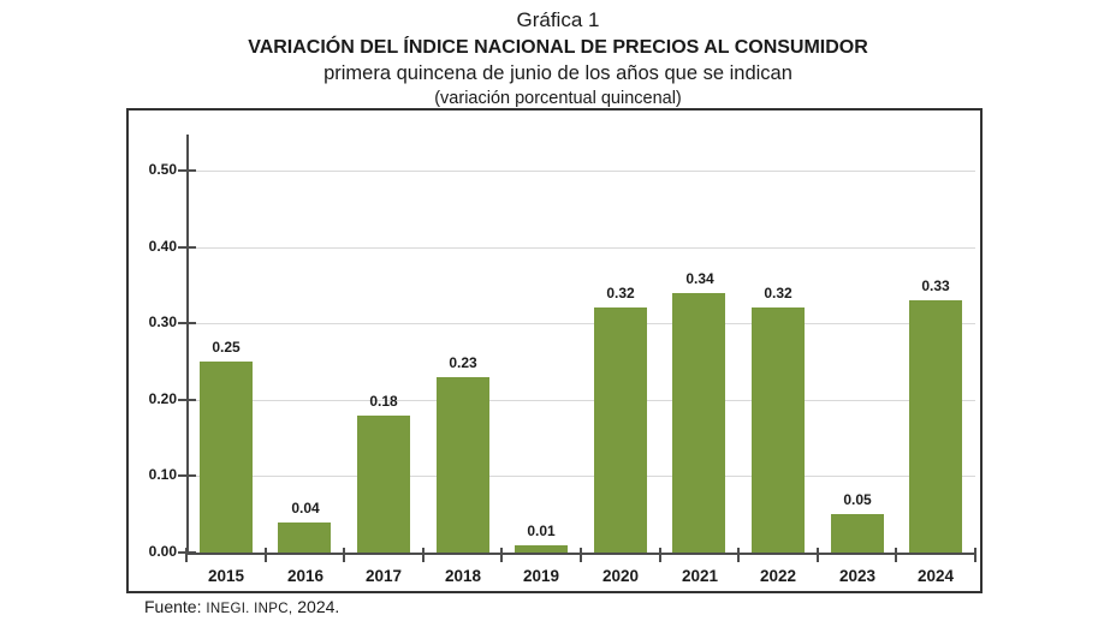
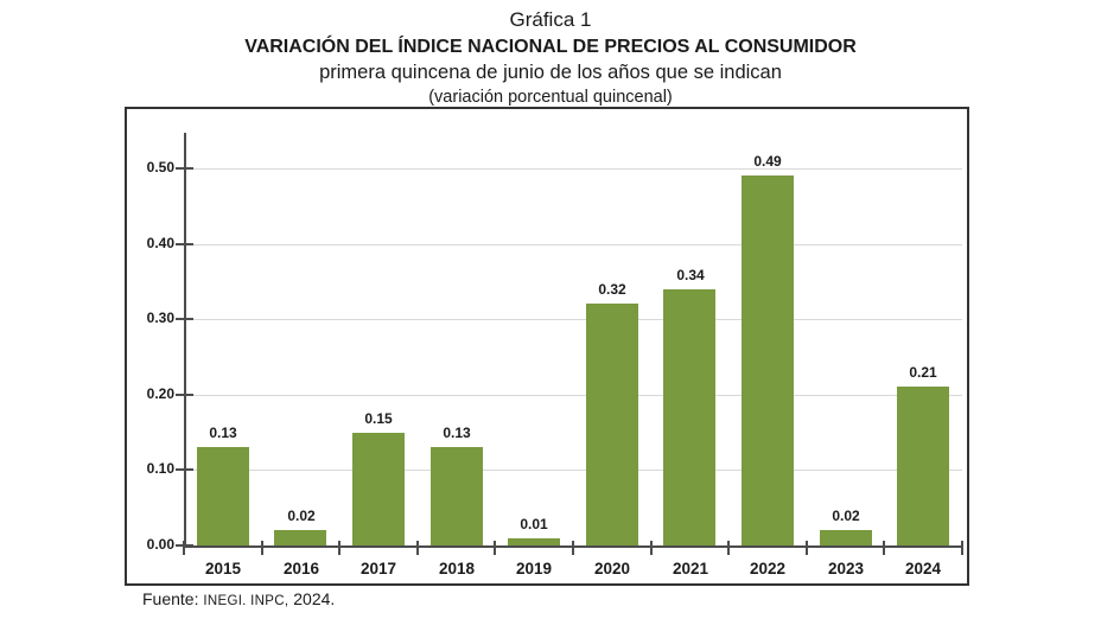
2015: 0.25 -> 0.13
2016: 0.04 -> 0.02
2017: 0.18 -> 0.15
2018: 0.23 -> 0.13
2022: 0.32 -> 0.49
2023: 0.05 -> 0.02
2024: 0.33 -> 0.21
